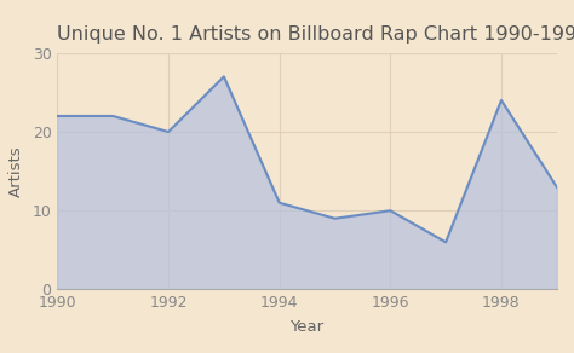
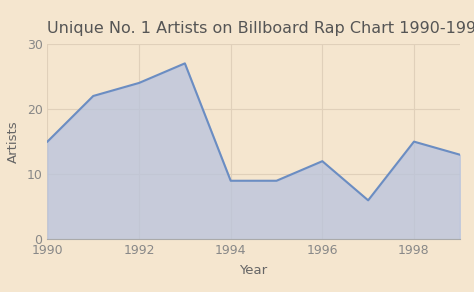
1990: 22 -> 15
1992: 20 -> 24
1994: 11 -> 9
1996: 10 -> 12
1998: 24 -> 15
